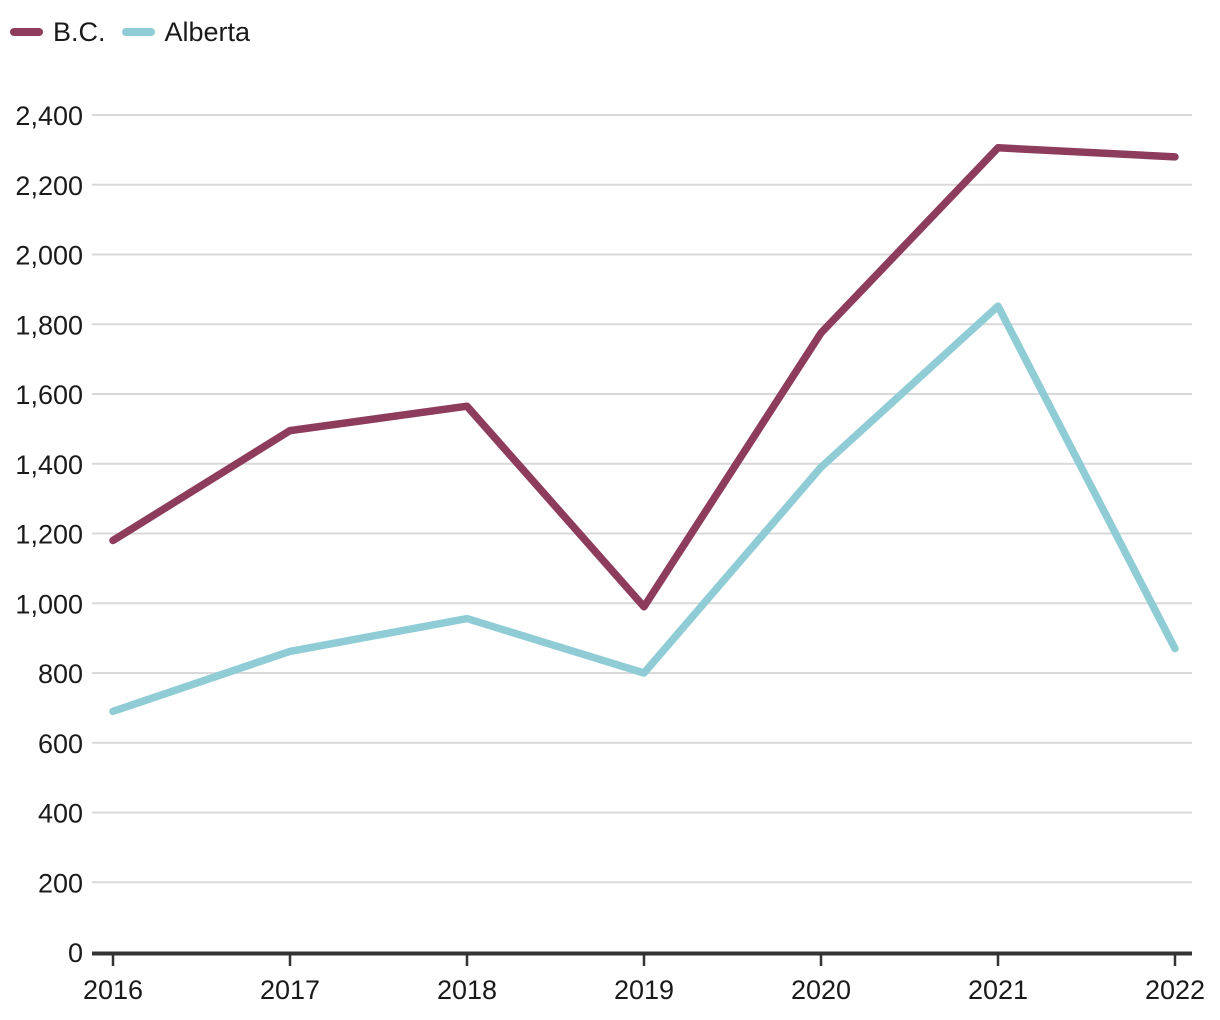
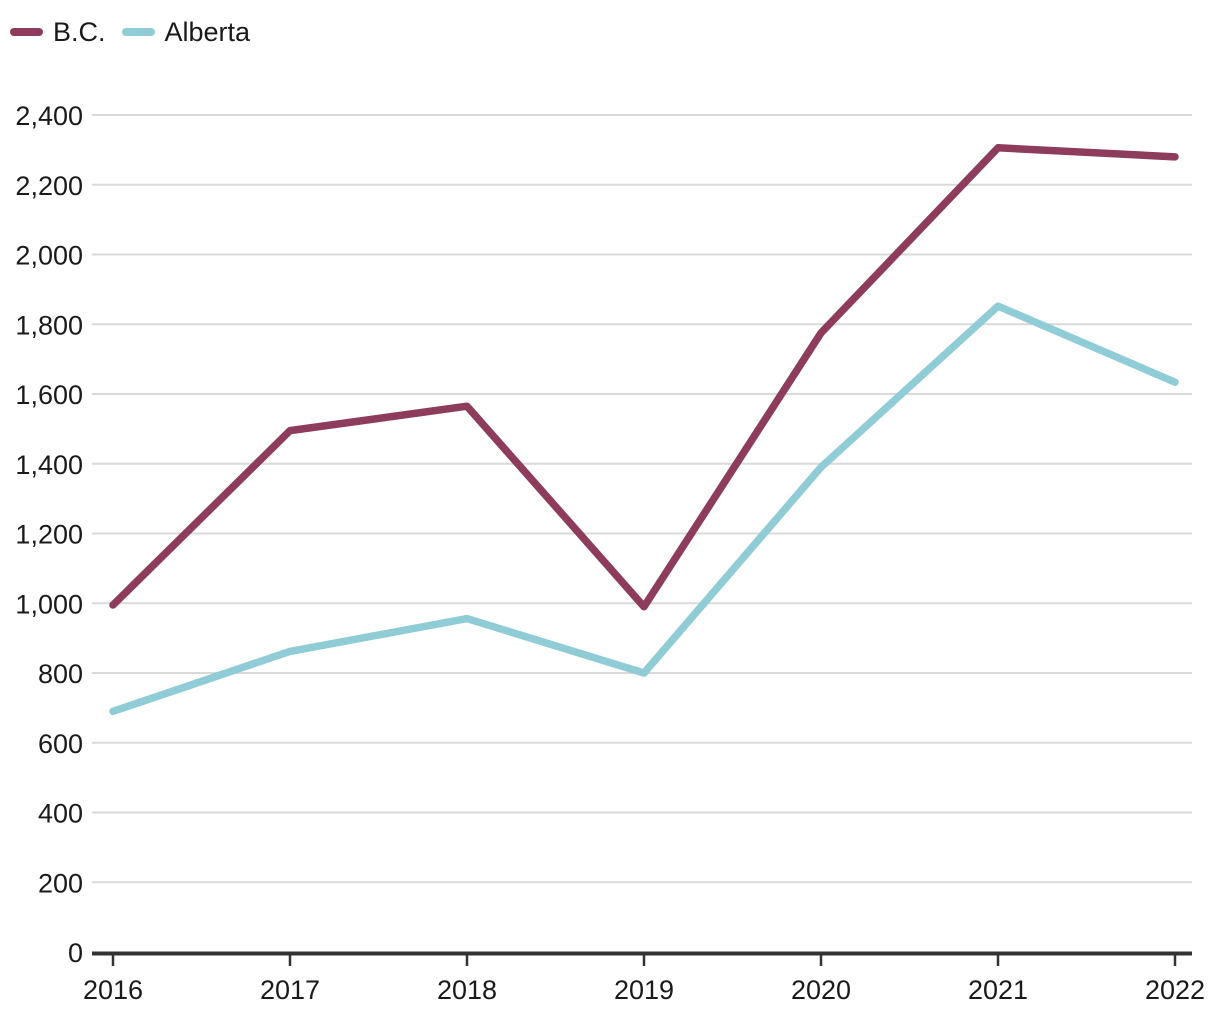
B.C./2016: 1180 -> 1000
Alberta/2022: 870 -> 1630
